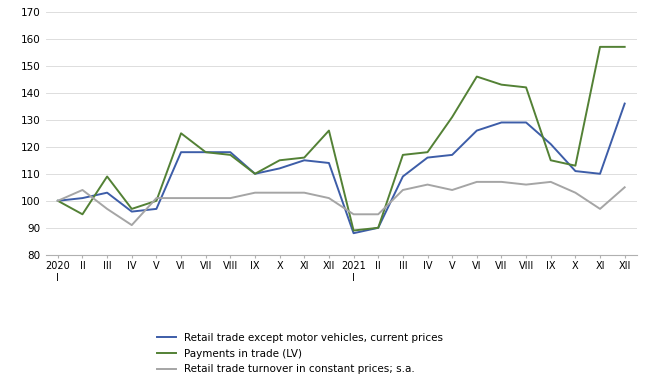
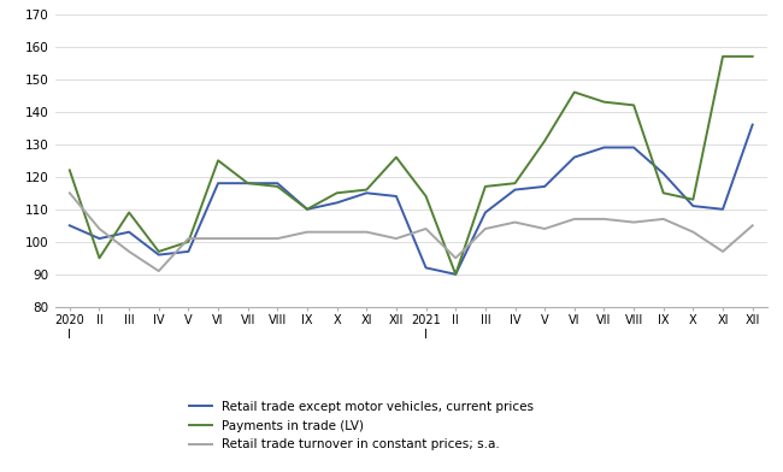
Retail trade except motor vehicles, current prices/2020 I: 100 -> 105
Payments in trade (LV)/2020 I: 100 -> 122
Retail trade turnover in constant prices; s.a./2020 I: 100 -> 115
Retail trade except motor vehicles, current prices/2021 I: 88 -> 92
Payments in trade (LV)/2021 I: 89 -> 114
Retail trade turnover in constant prices; s.a./2021 I: 95 -> 104
